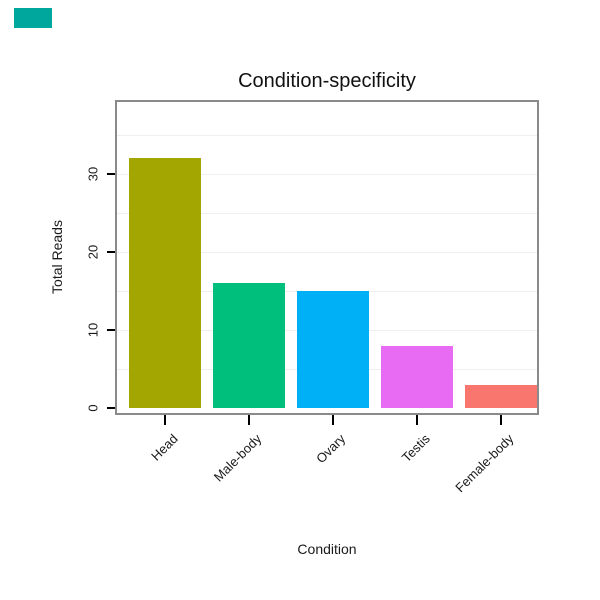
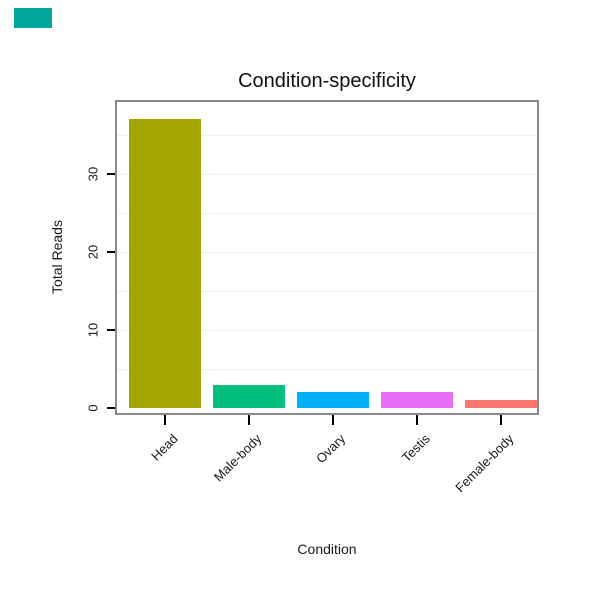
Head: 32 -> 37
Male-body: 16 -> 3
Ovary: 15 -> 2
Testis: 8 -> 2
Female-body: 3 -> 1
